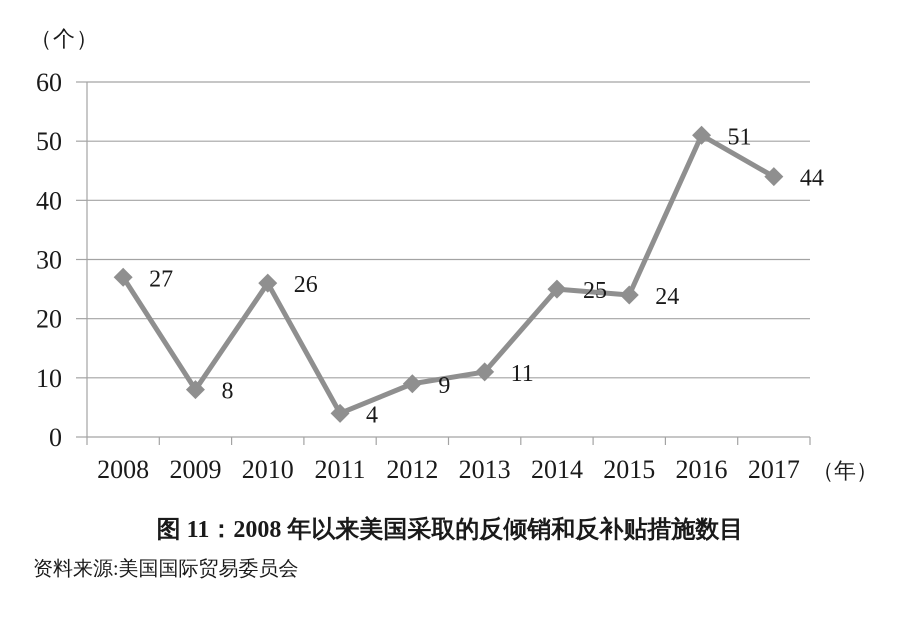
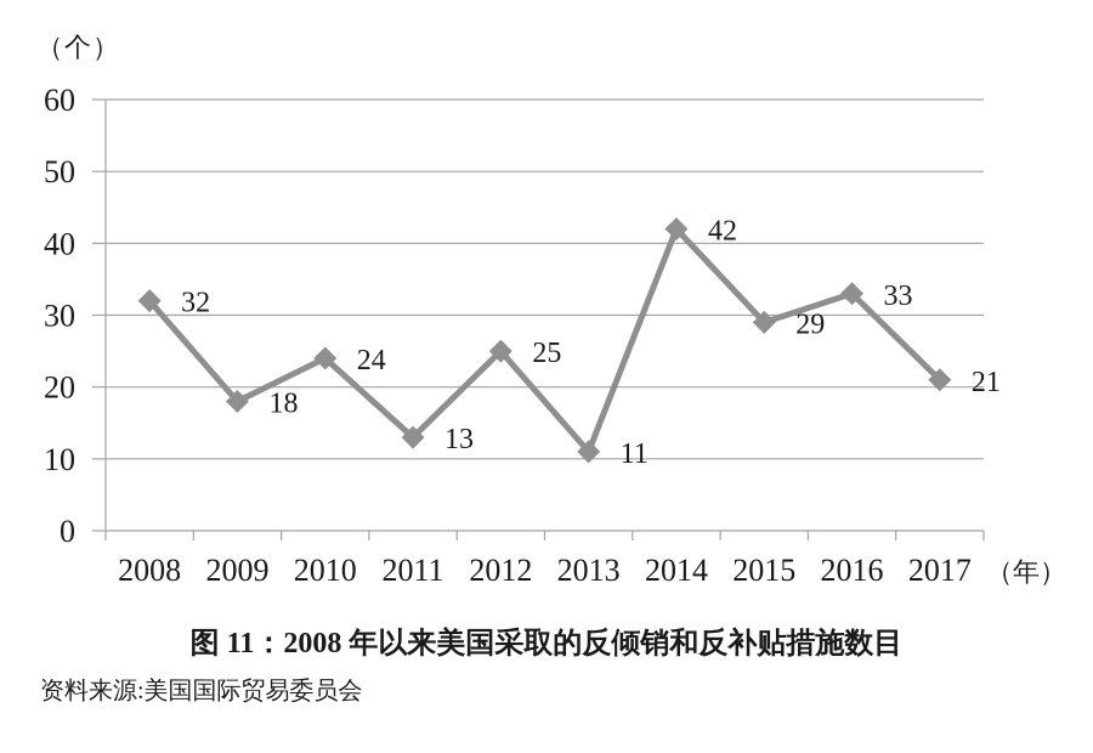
2008: 27 -> 32
2009: 8 -> 18
2010: 26 -> 24
2011: 4 -> 13
2012: 9 -> 25
2014: 25 -> 42
2015: 24 -> 29
2016: 51 -> 33
2017: 44 -> 21
